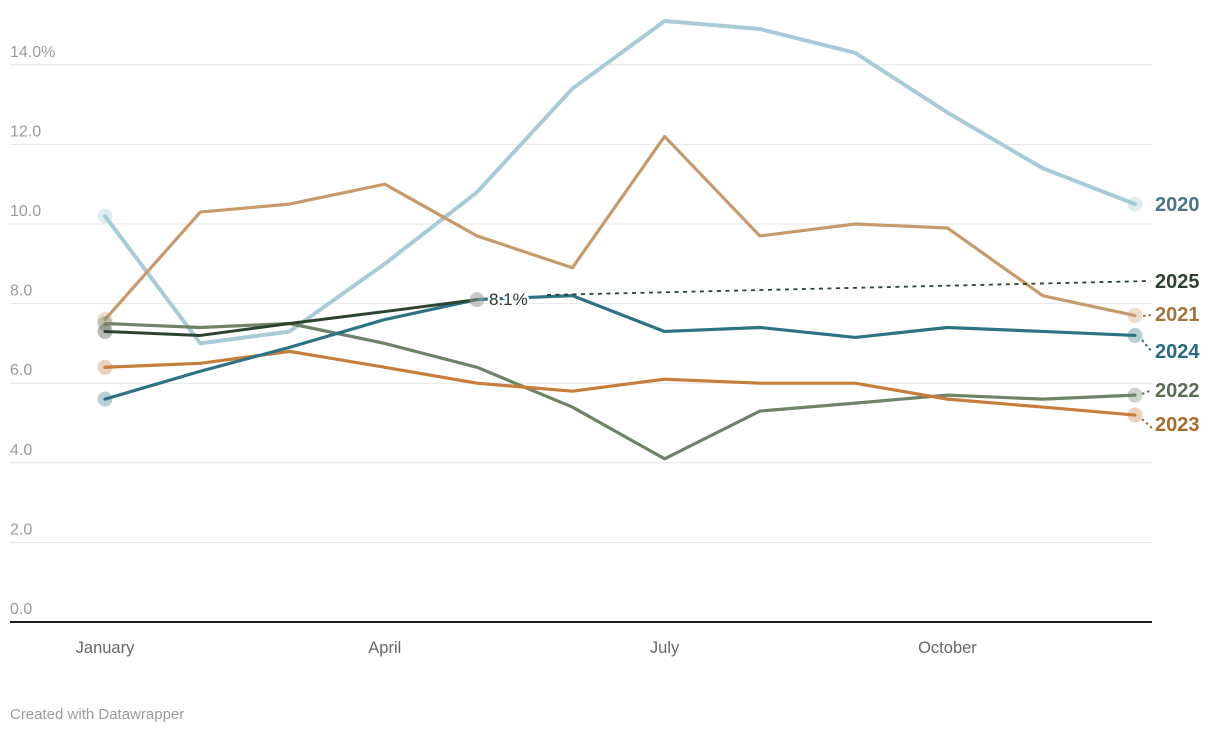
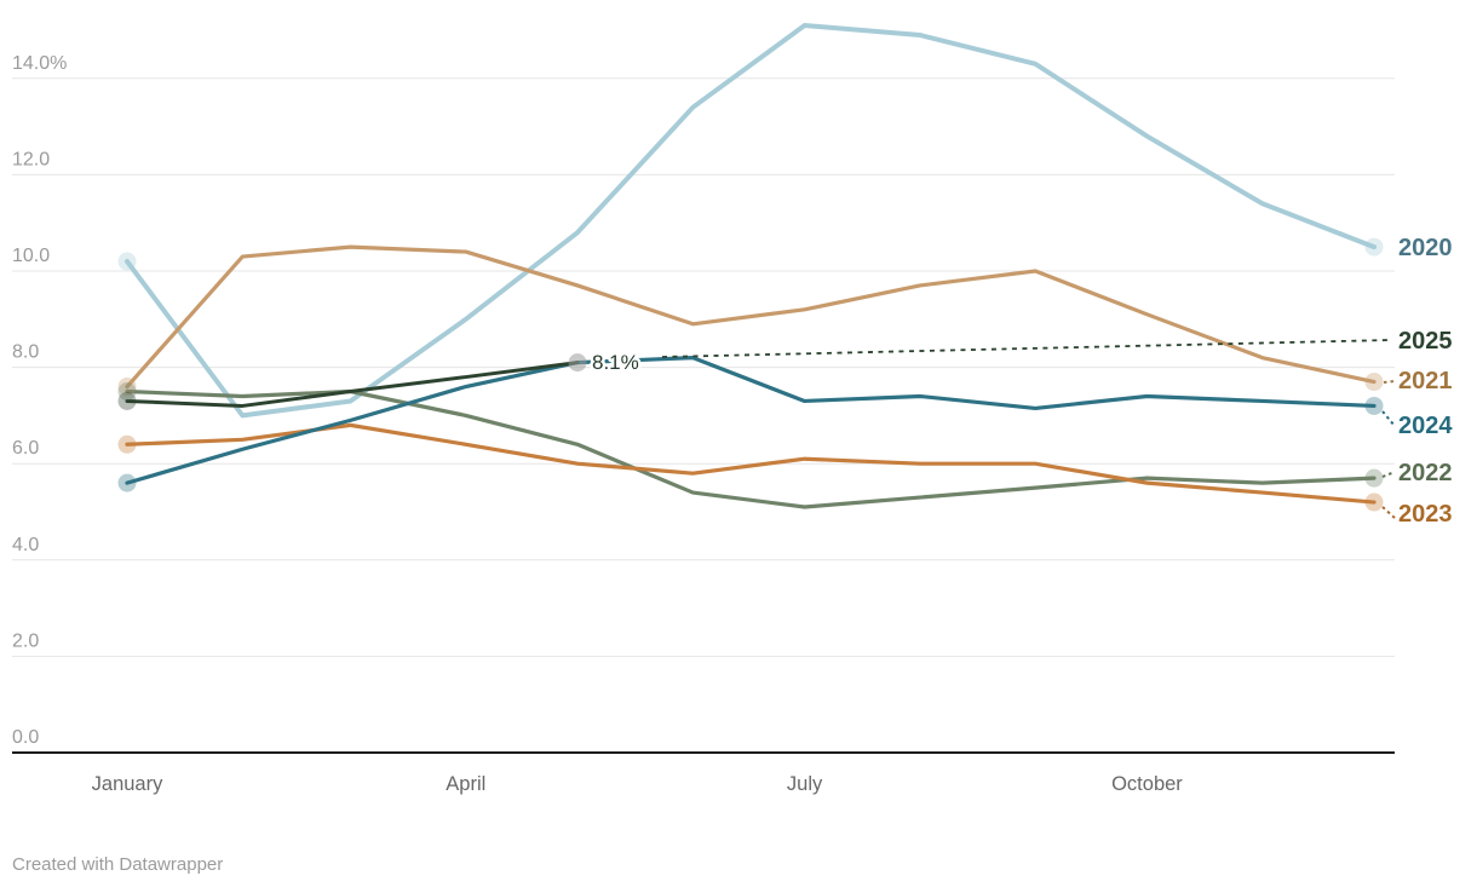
2021/April: 11.0% -> 10.4%
2021/July: 12.2% -> 9.2%
2022/July: 4.1% -> 5.1%
2021/October: 9.9% -> 9.1%
